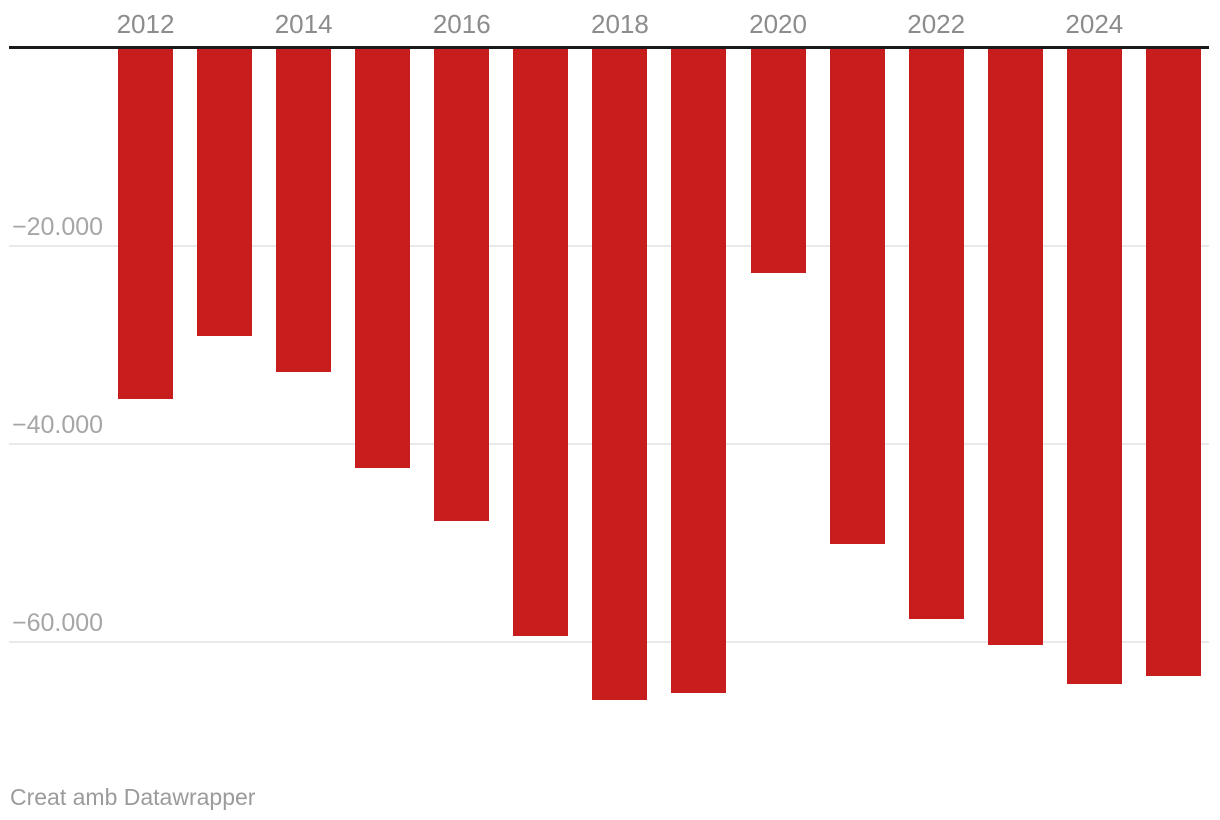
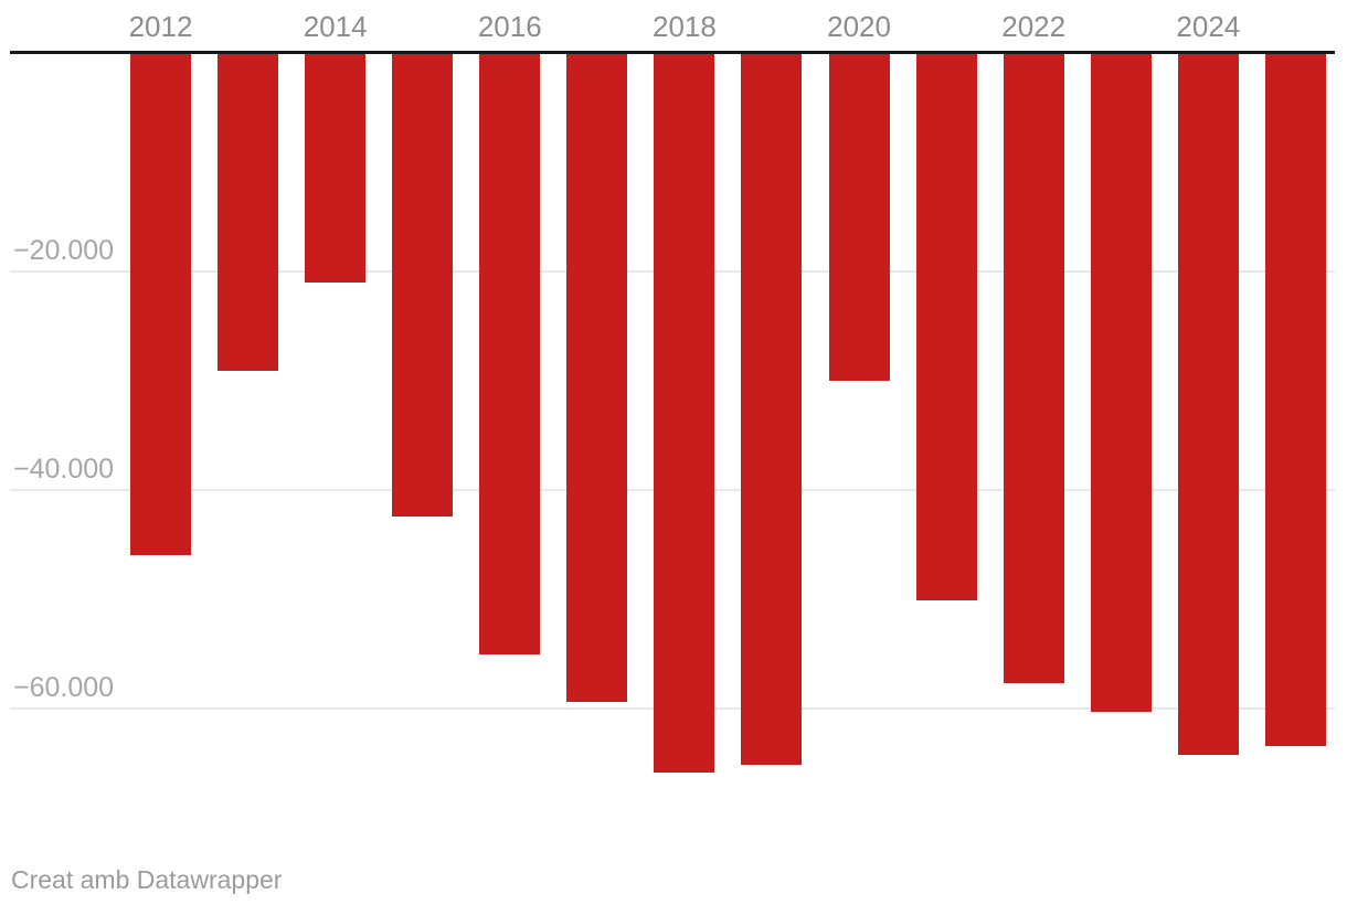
2012: -36000 -> -46000
2014: -33000 -> -21000
2016: -48000 -> -55000
2020: -23000 -> -30000
